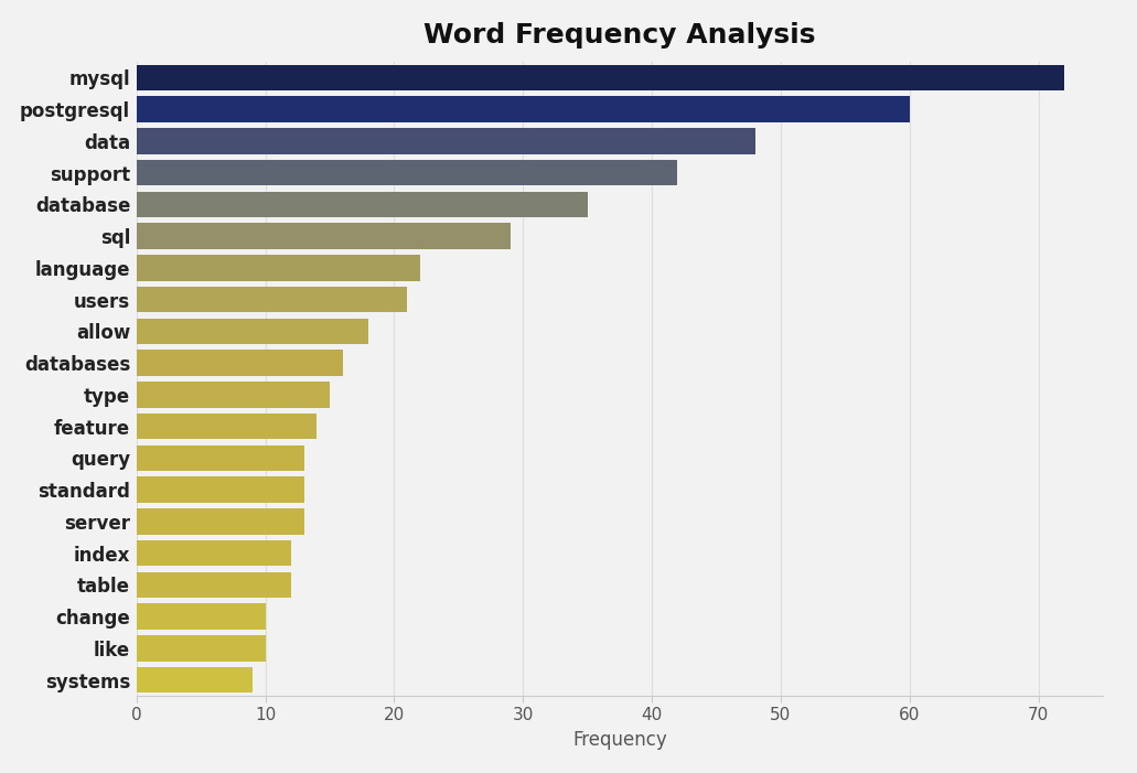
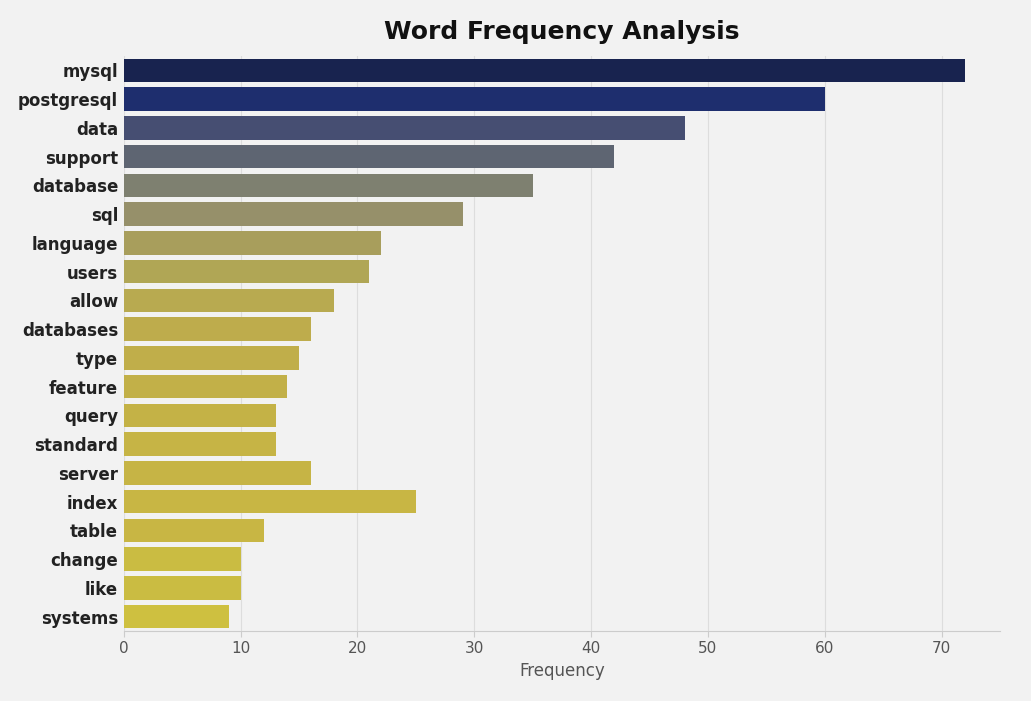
server: 13 -> 16
index: 12 -> 25
